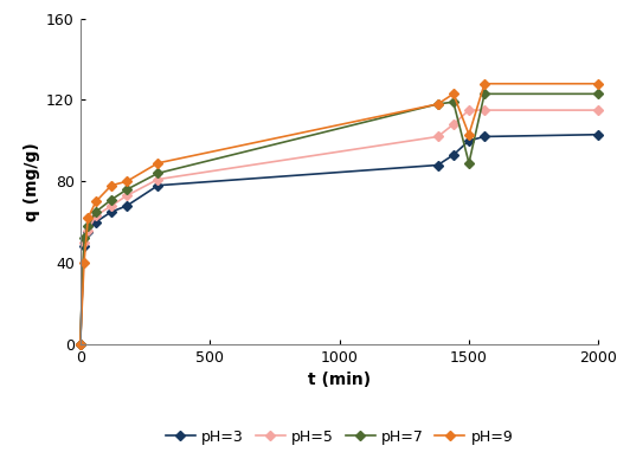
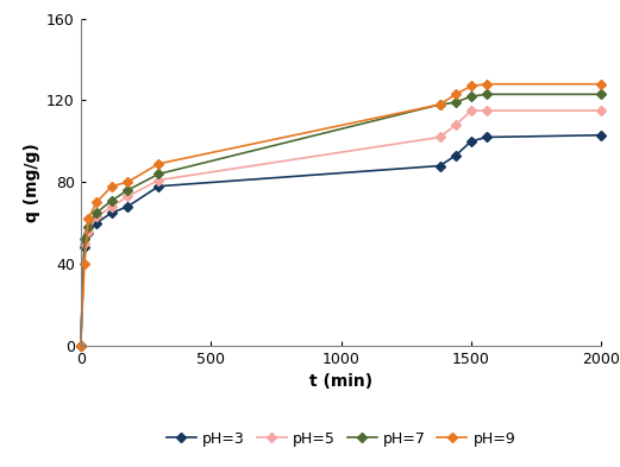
pH=7/1500: 89 -> 122
pH=9/1500: 103 -> 127
